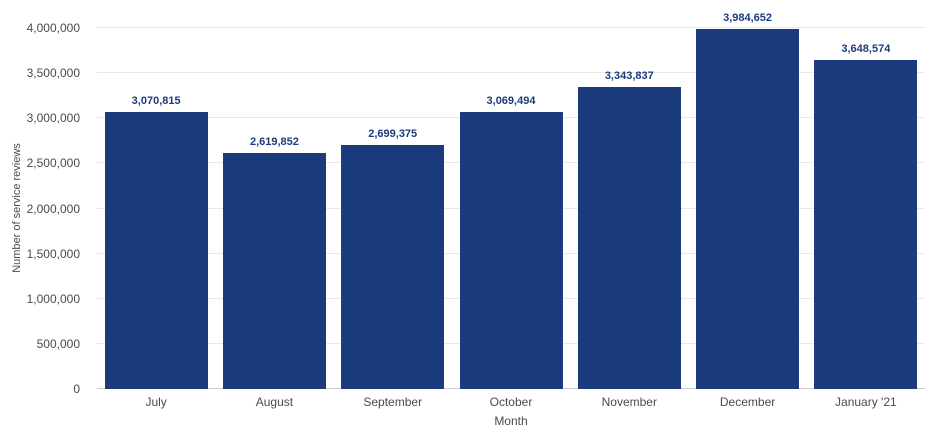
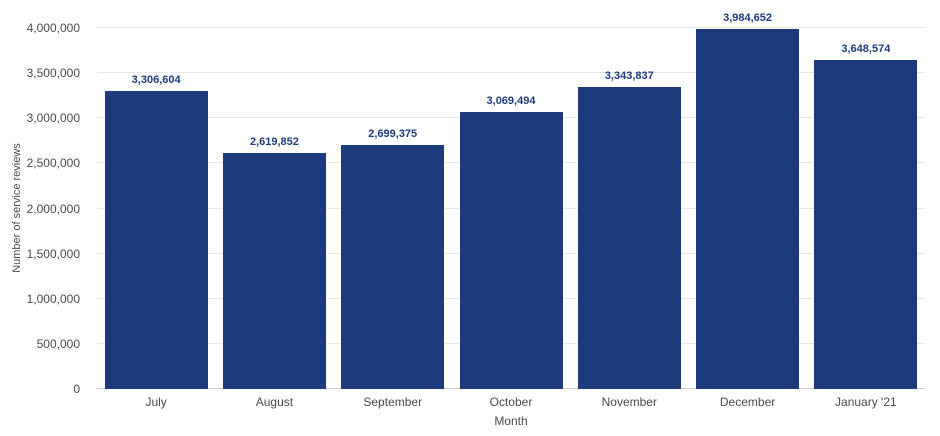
July: 3,070,815 -> 3,306,604
